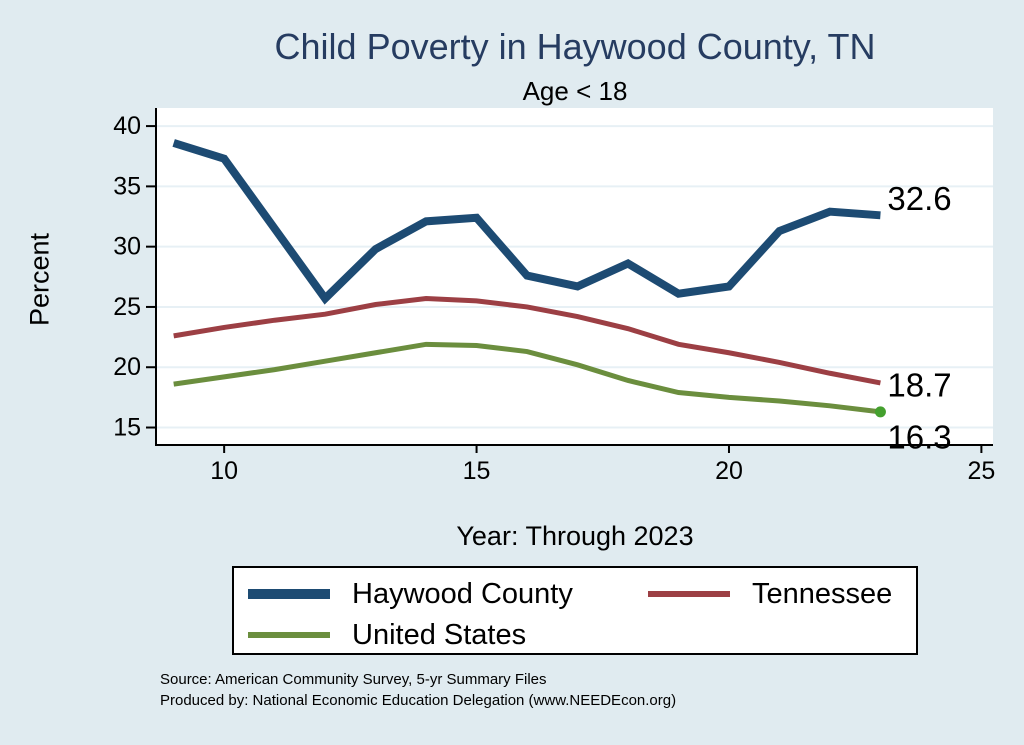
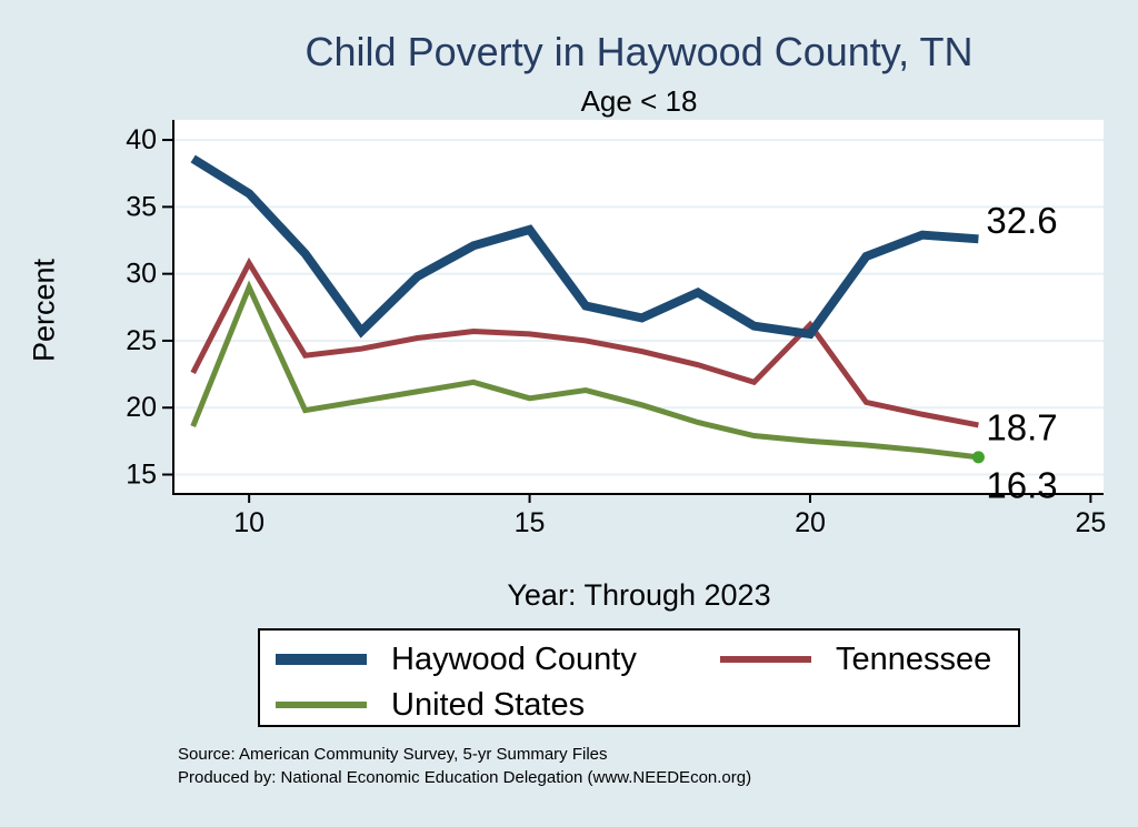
Haywood County/10: 37.3 -> 36.0
Tennessee/10: 23.3 -> 30.8
United States/10: 19.2 -> 29.0
Haywood County/15: 32.4 -> 33.3
United States/15: 21.8 -> 20.7
Haywood County/20: 26.7 -> 25.5
Tennessee/20: 21.2 -> 26.2
